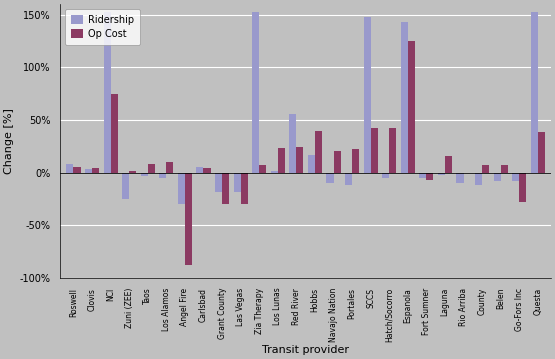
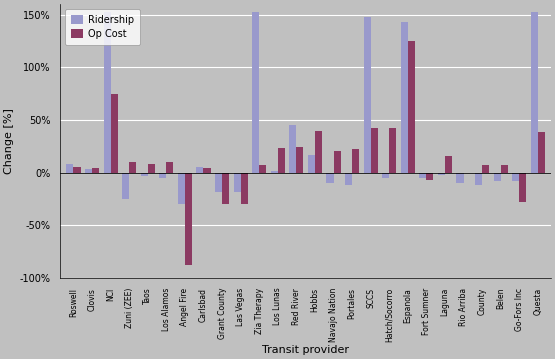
Op Cost/Zuni (ZEE): 2% -> 10%
Ridership/Red River: 56% -> 45%
